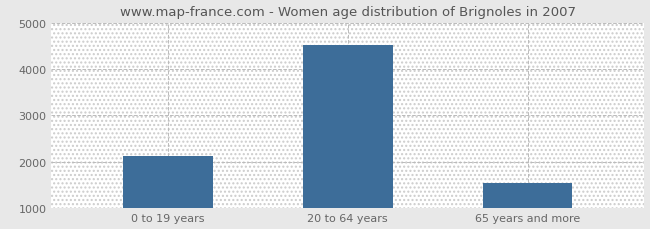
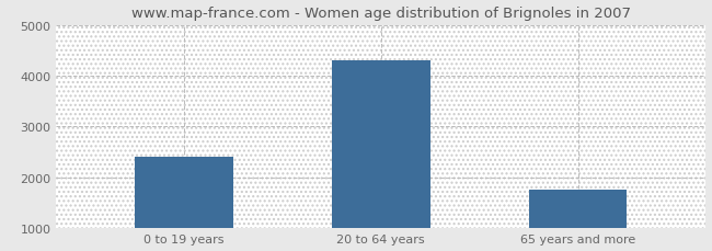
0 to 19 years: 2120 -> 2400
20 to 64 years: 4530 -> 4300
65 years and more: 1540 -> 1750
